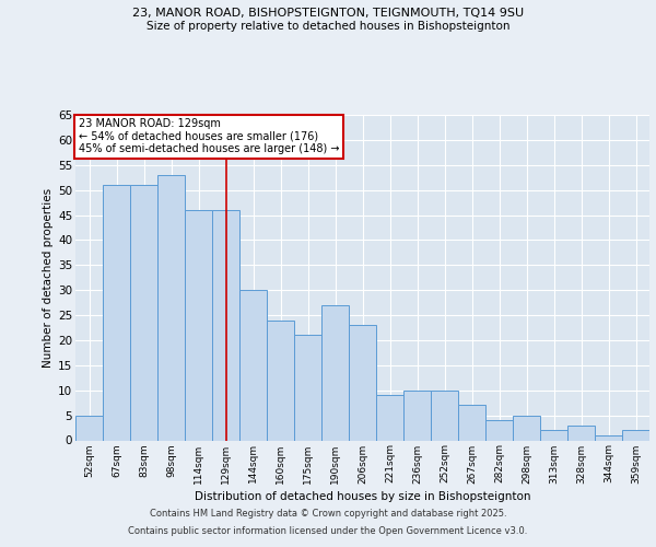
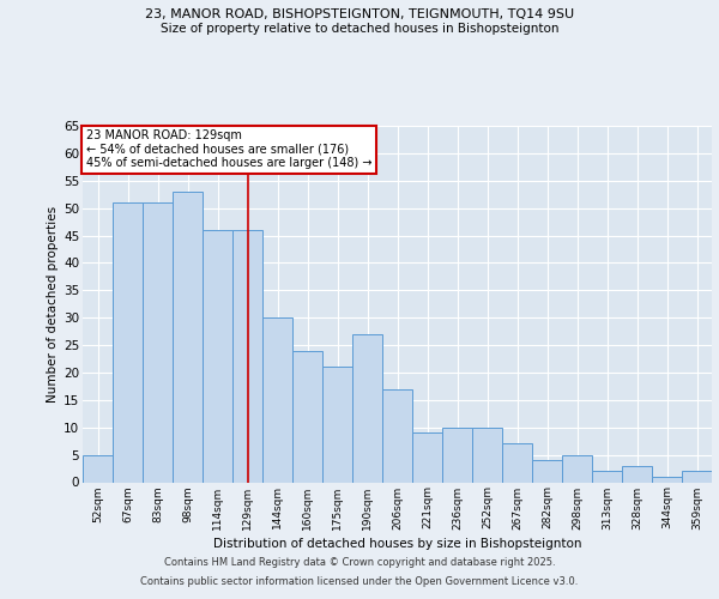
206sqm: 23 -> 17
